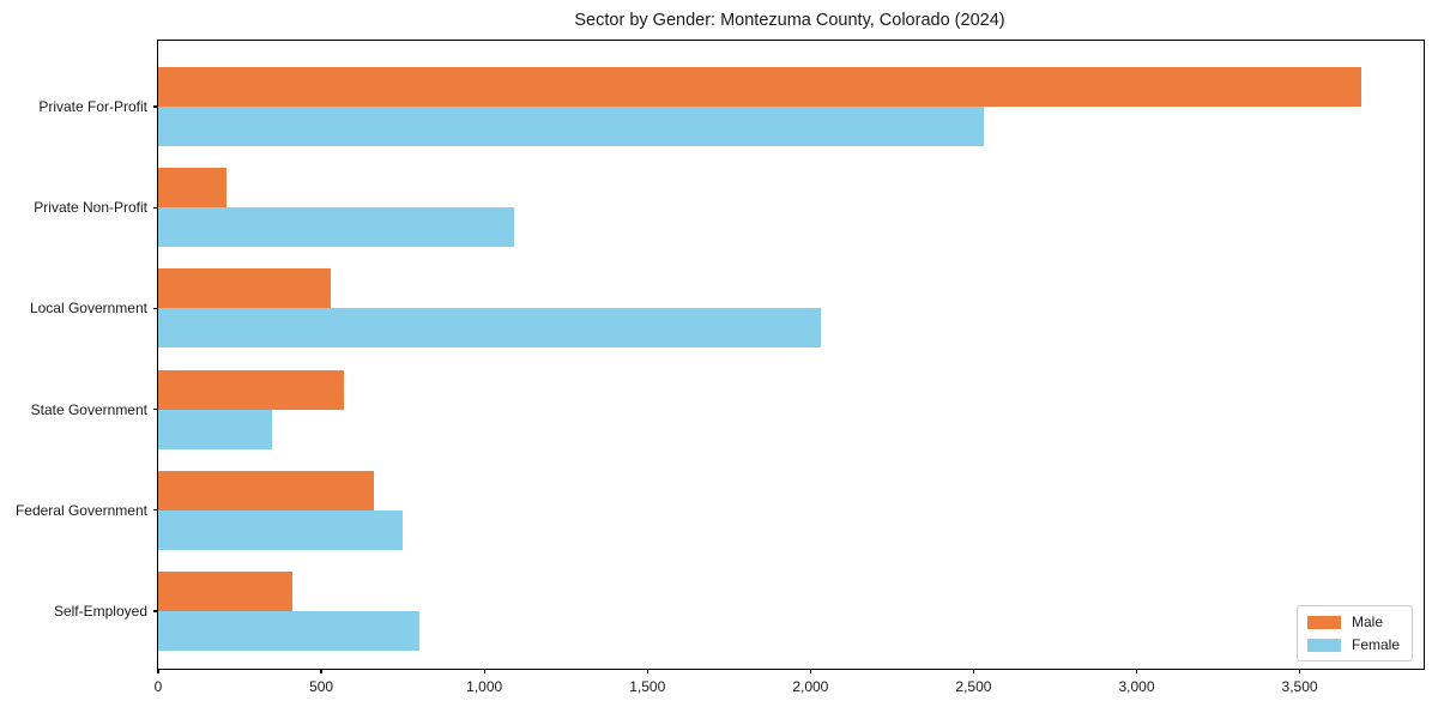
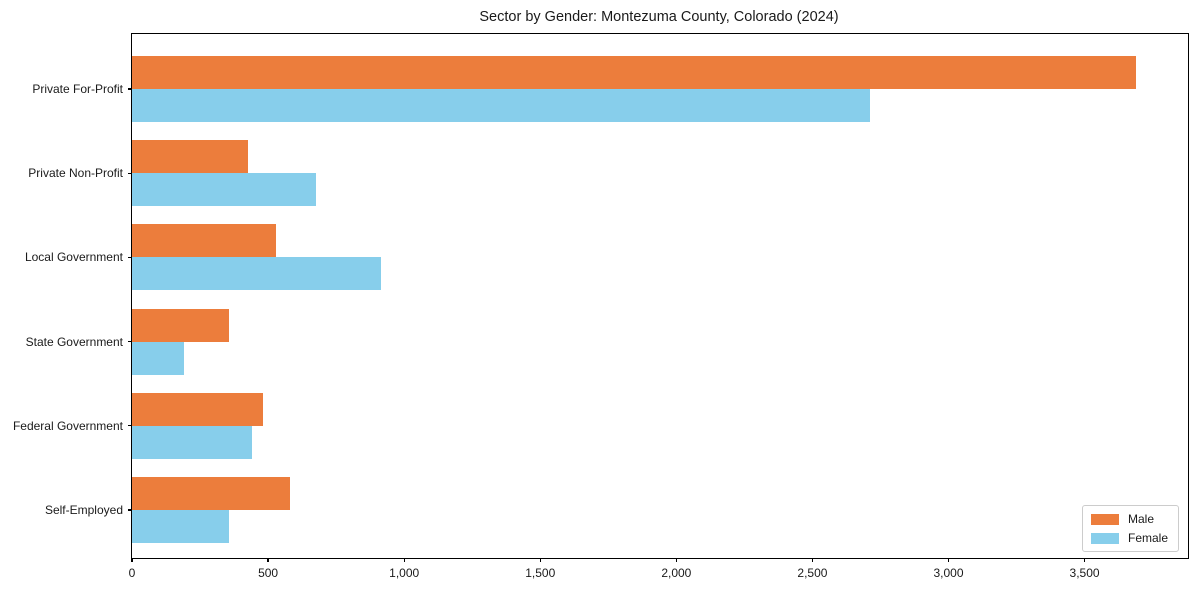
Female/Private For-Profit: 2530 -> 2710
Male/Private Non-Profit: 210 -> 420
Female/Private Non-Profit: 1090 -> 680
Female/Local Government: 2030 -> 920
Male/State Government: 570 -> 360
Female/State Government: 350 -> 190
Male/Federal Government: 660 -> 480
Female/Federal Government: 750 -> 440
Male/Self-Employed: 410 -> 580
Female/Self-Employed: 800 -> 360
